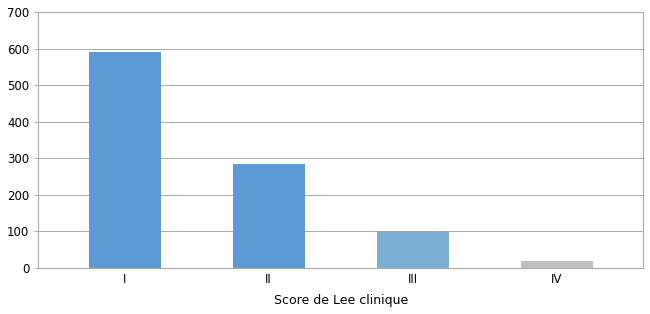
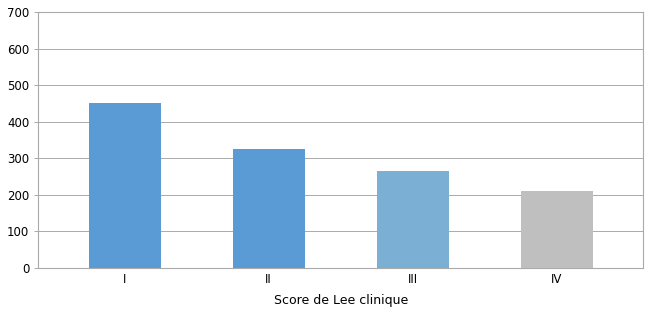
I: 590 -> 450
II: 285 -> 325
III: 100 -> 265
IV: 18 -> 210
